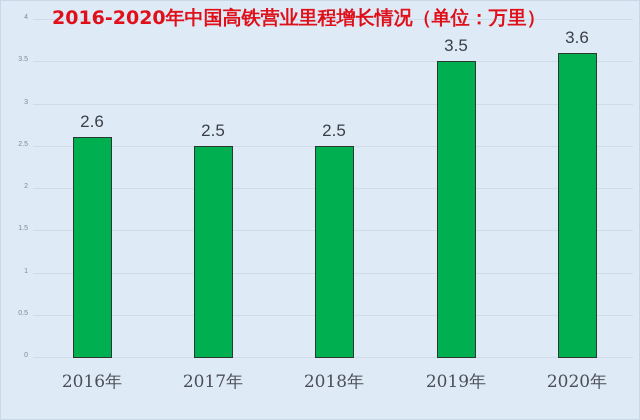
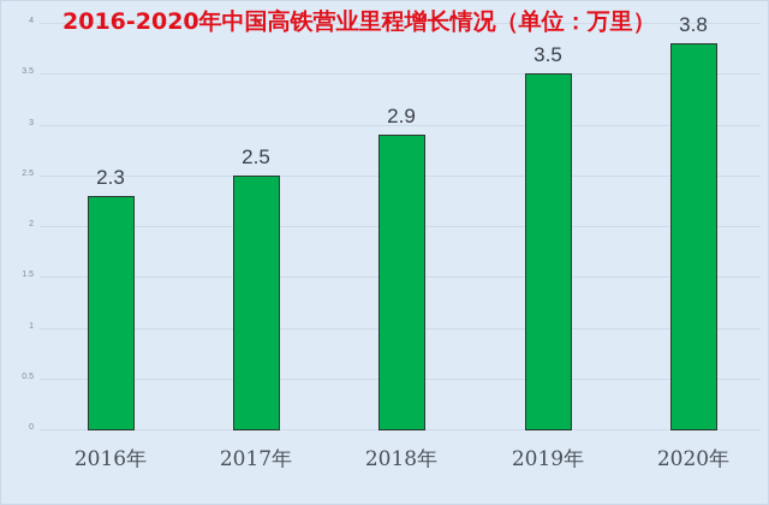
2016年: 2.6 -> 2.3
2018年: 2.5 -> 2.9
2020年: 3.6 -> 3.8
